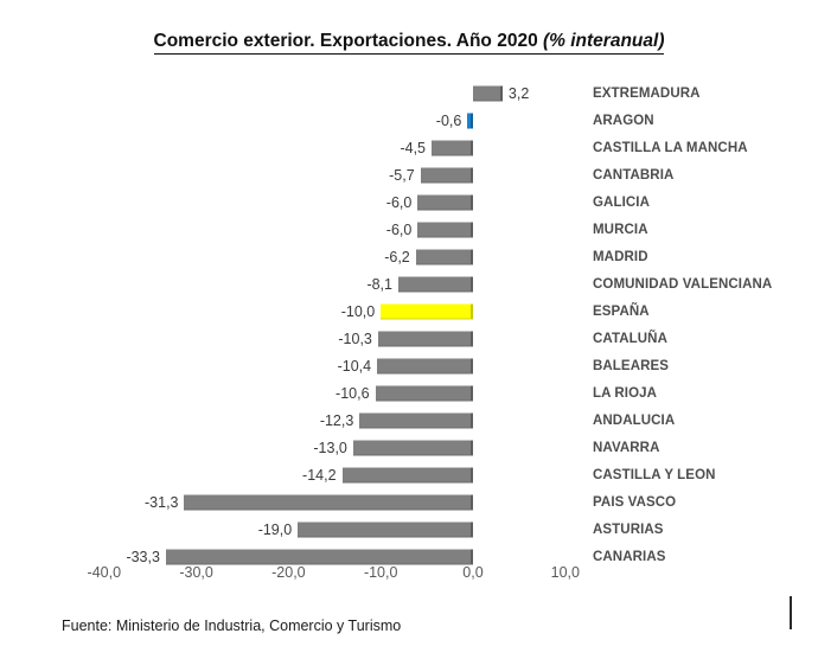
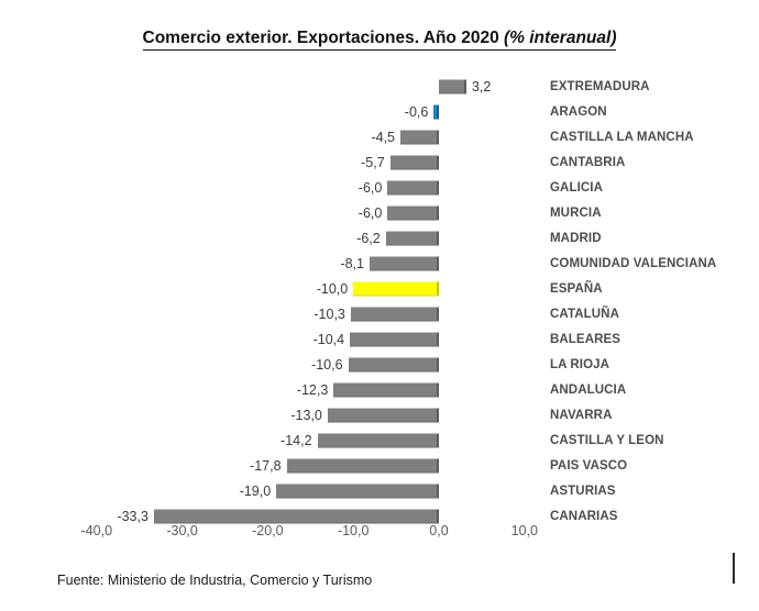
PAIS VASCO: -31,3 -> -17,8
